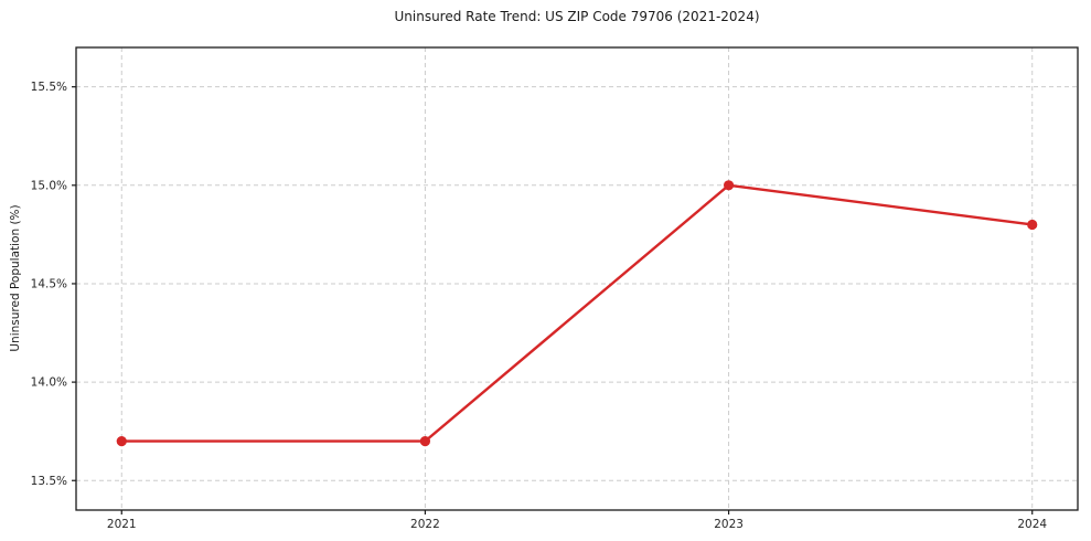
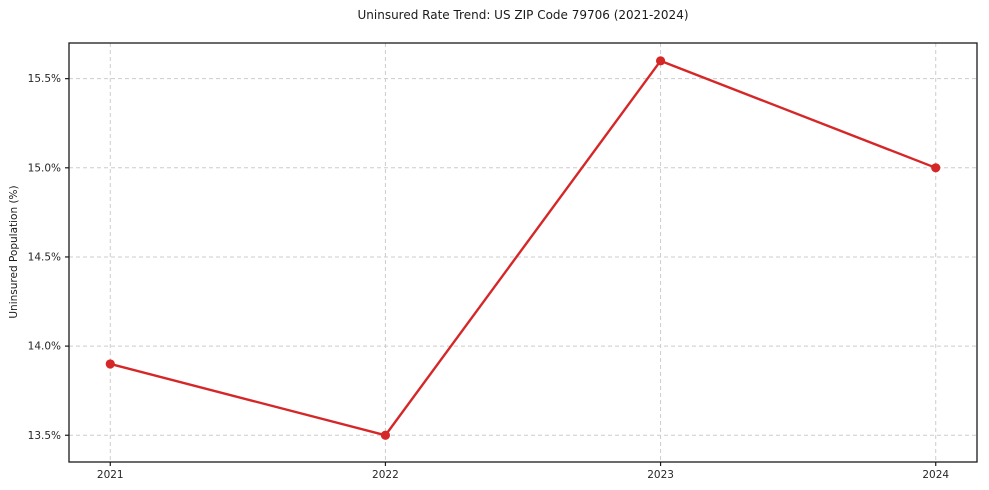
2021: 13.7% -> 13.9%
2022: 13.7% -> 13.5%
2023: 15.0% -> 15.6%
2024: 14.8% -> 15.0%
